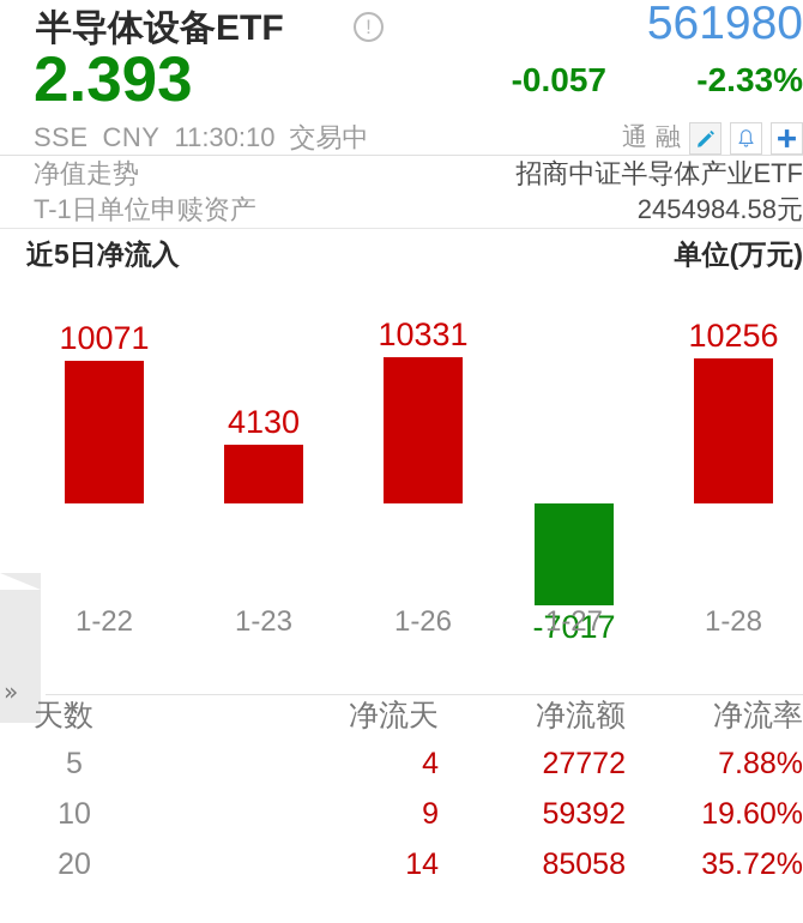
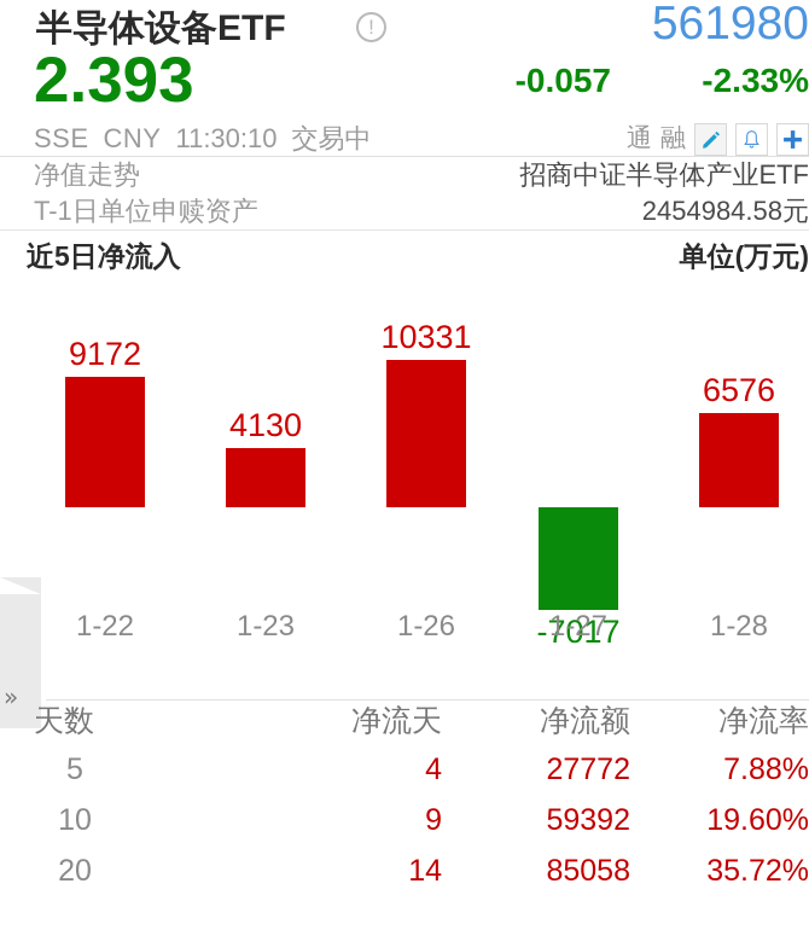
1-22: 10071 -> 9172
1-28: 10256 -> 6576
